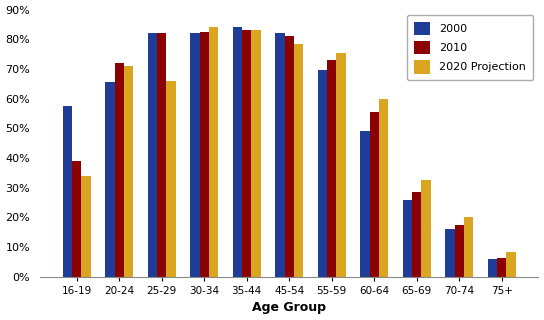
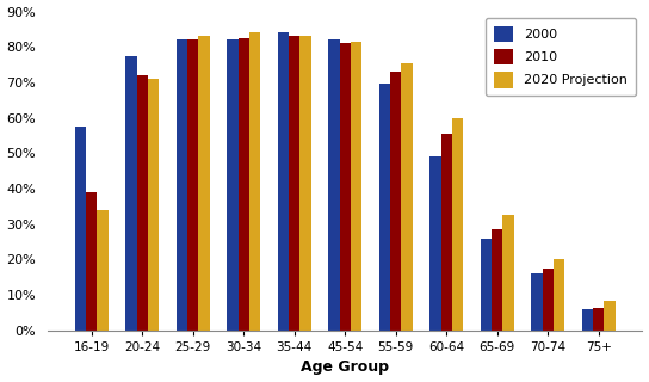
2000/20-24: 65.5% -> 77.5%
2020 Projection/25-29: 66.0% -> 83.0%
2020 Projection/45-54: 78.5% -> 81.5%
